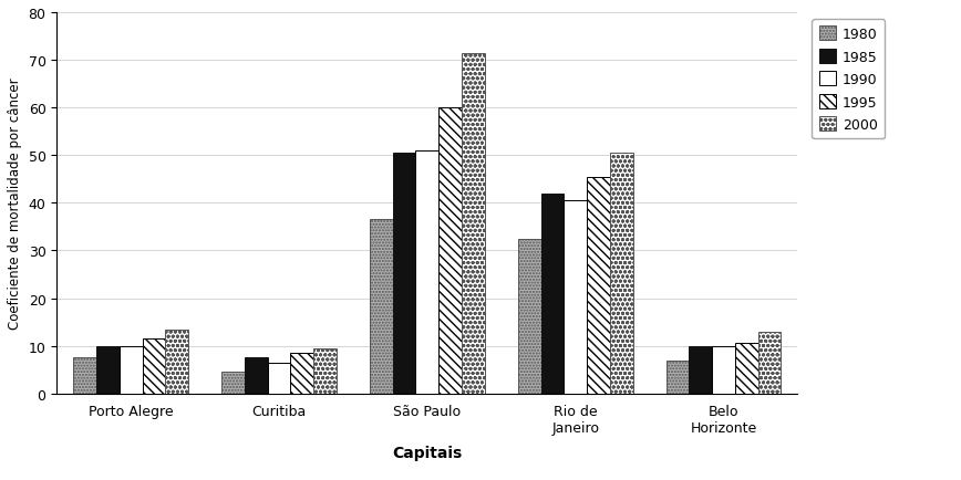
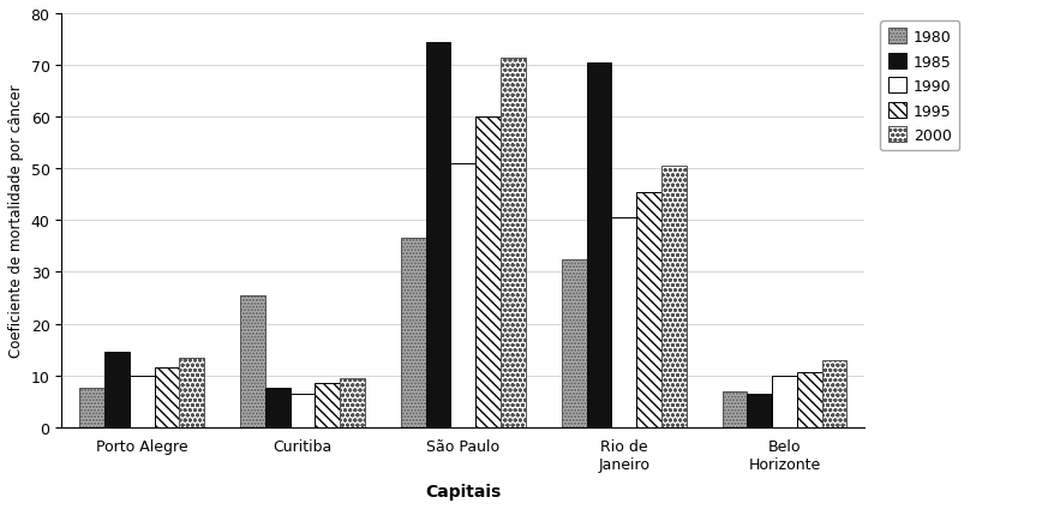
1985/Porto Alegre: 10.0 -> 14.5
1980/Curitiba: 4.5 -> 25.5
1985/São Paulo: 50.5 -> 74.5
1985/Rio de Janeiro: 42.0 -> 70.5
1985/Belo Horizonte: 10.0 -> 6.5
